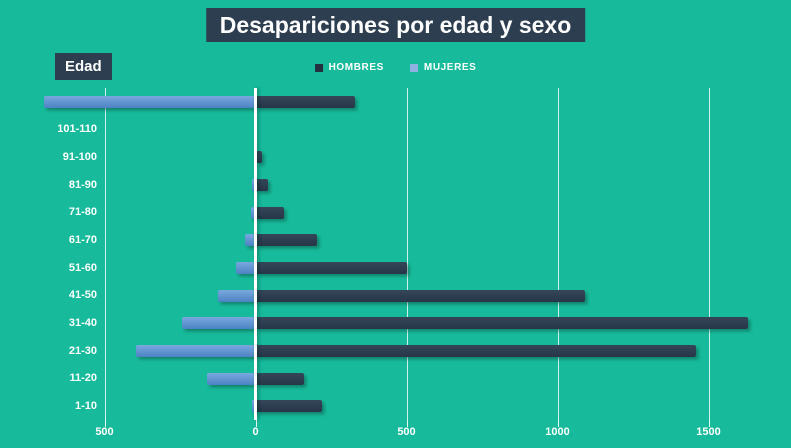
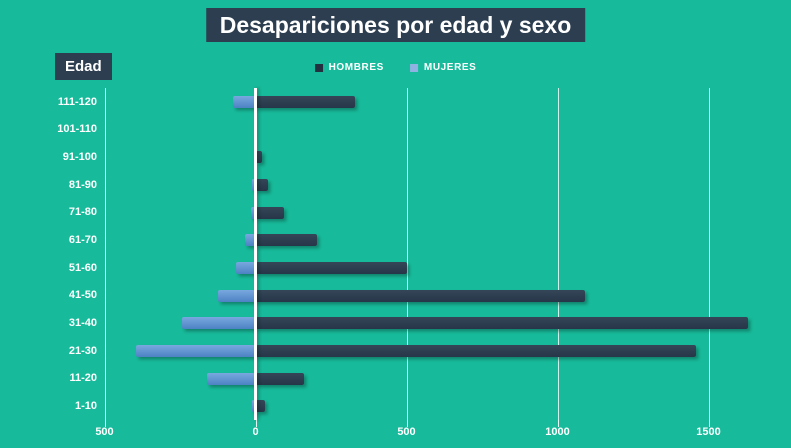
MUJERES/111-120: 700 -> 80
HOMBRES/1-10: 220 -> 30
